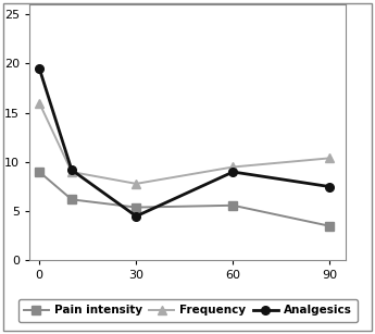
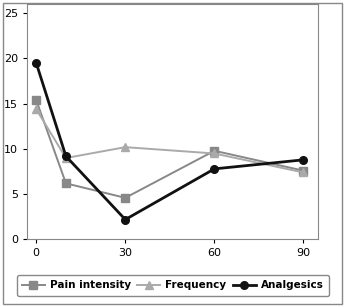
Pain intensity/0: 9.0 -> 15.4
Frequency/0: 16.0 -> 14.4
Pain intensity/30: 5.4 -> 4.6
Frequency/30: 7.8 -> 10.2
Analgesics/30: 4.5 -> 2.2
Pain intensity/60: 5.6 -> 9.8
Analgesics/60: 9.0 -> 7.8
Pain intensity/90: 3.5 -> 7.6
Frequency/90: 10.4 -> 7.4
Analgesics/90: 7.5 -> 8.8
